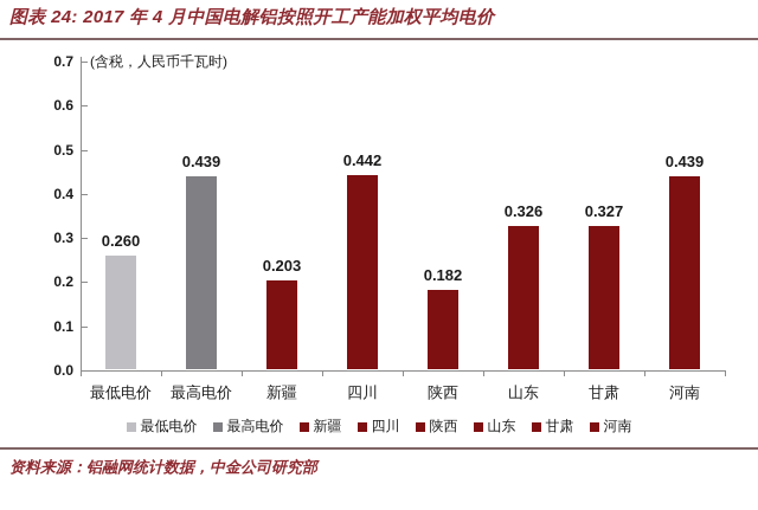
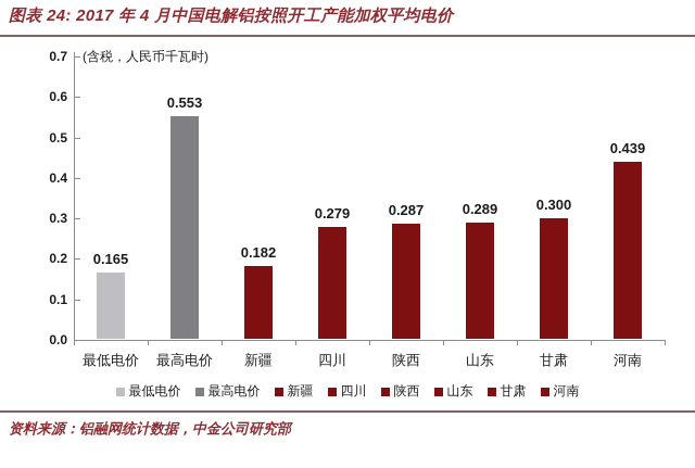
最低电价: 0.260 -> 0.165
最高电价: 0.439 -> 0.553
新疆: 0.203 -> 0.182
四川: 0.442 -> 0.279
陕西: 0.182 -> 0.287
山东: 0.326 -> 0.289
甘肃: 0.327 -> 0.300
